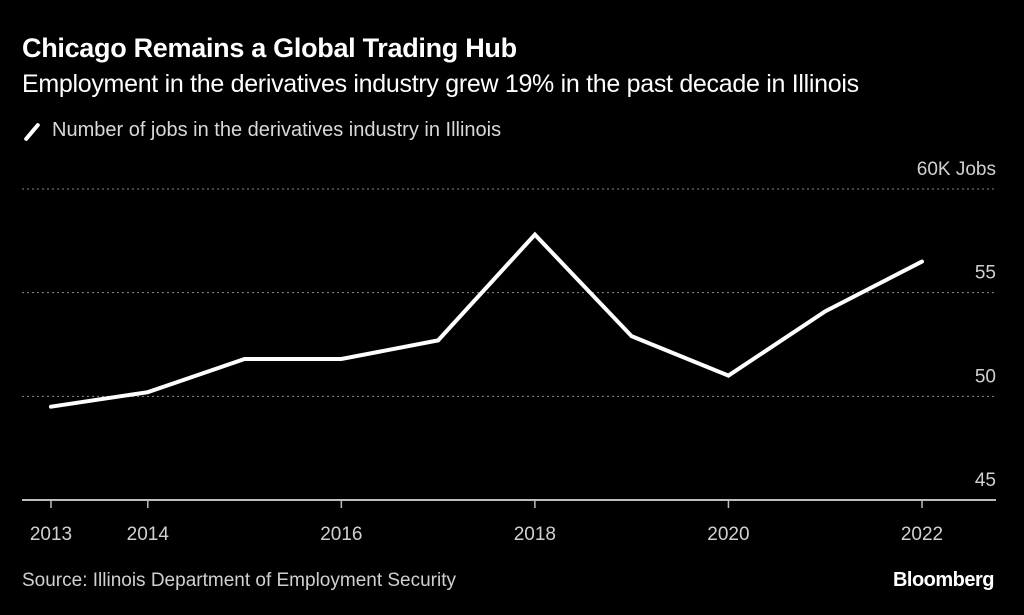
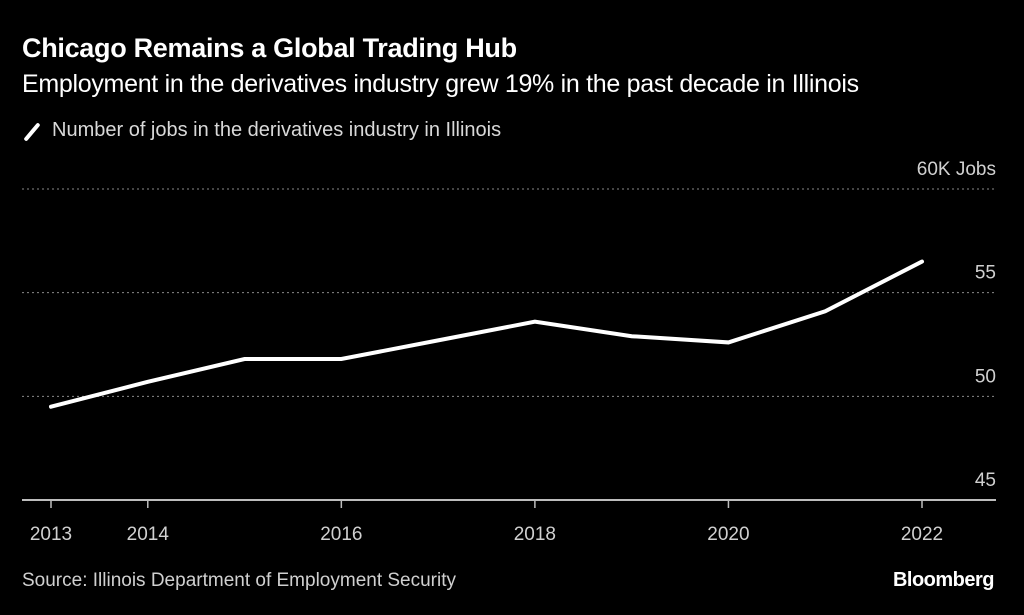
2014: 50.2 -> 50.7
2018: 57.8 -> 53.6
2020: 51.0 -> 52.6
